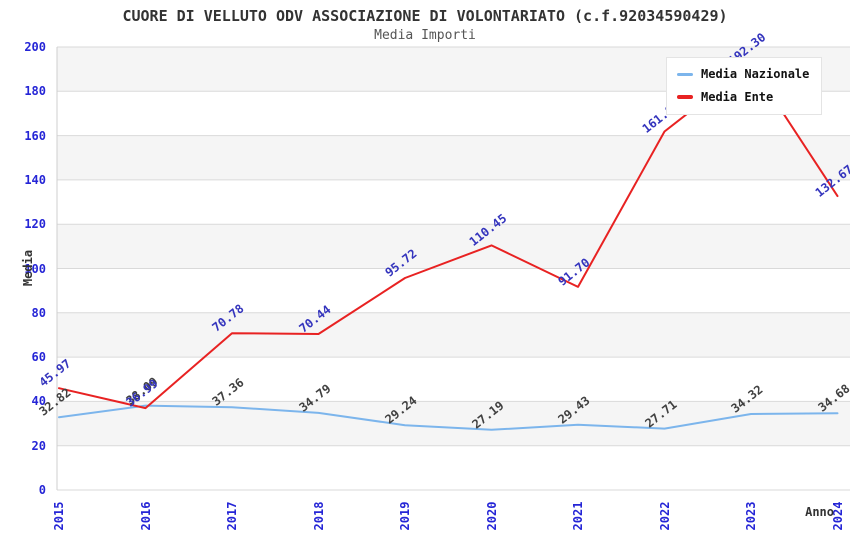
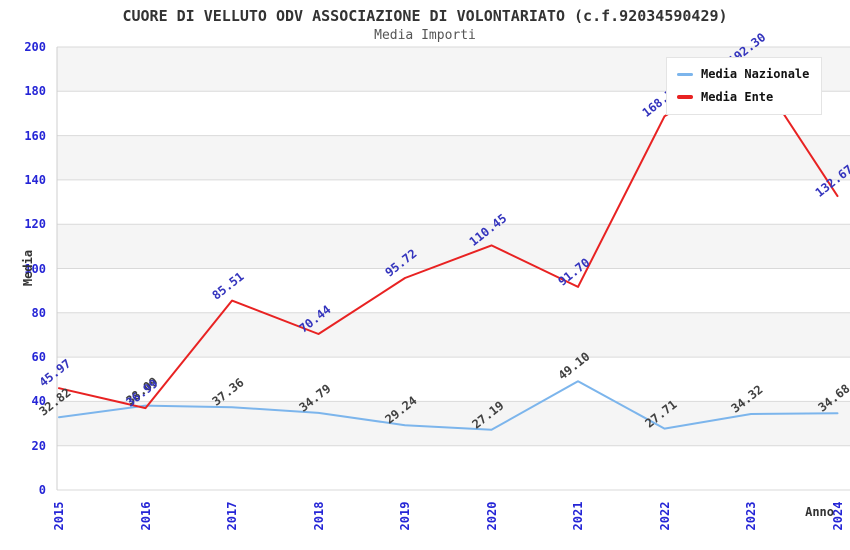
Media Ente/2017: 70.78 -> 85.51
Media Nazionale/2021: 29.43 -> 49.10
Media Ente/2022: 161.85 -> 168.73
